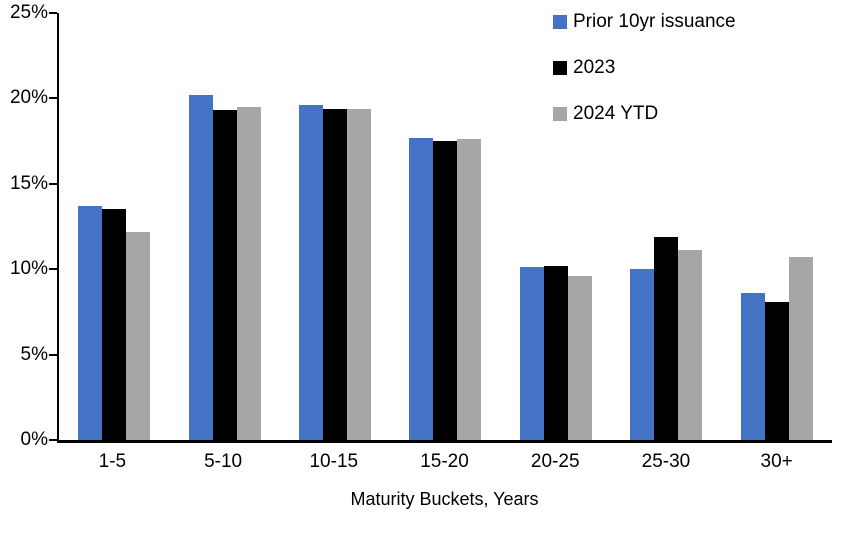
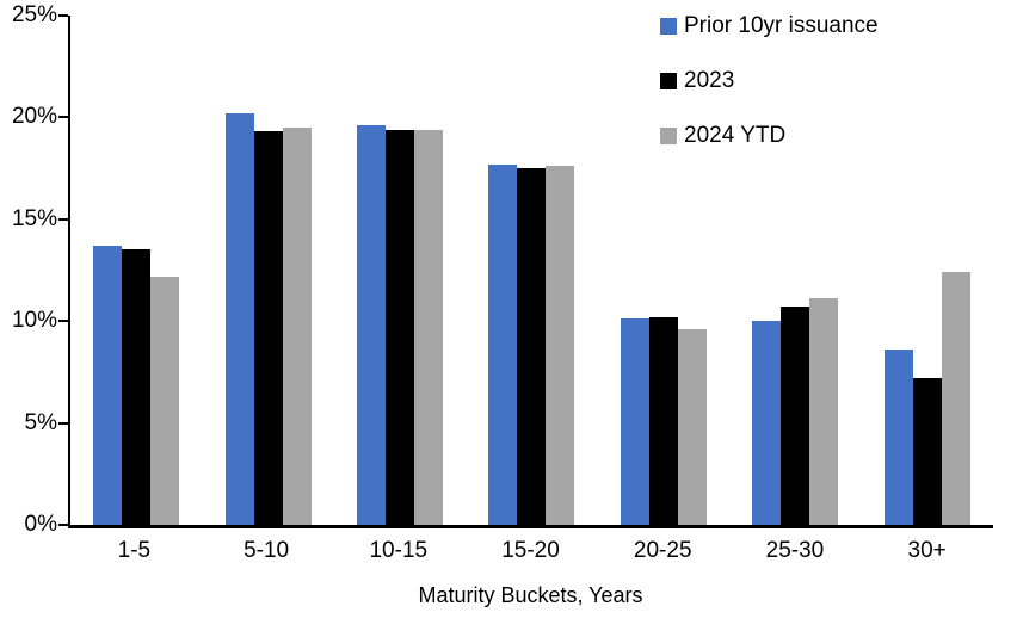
2023/25-30: 11.9% -> 10.7%
2023/30+: 8.1% -> 7.2%
2024 YTD/30+: 10.7% -> 12.4%
